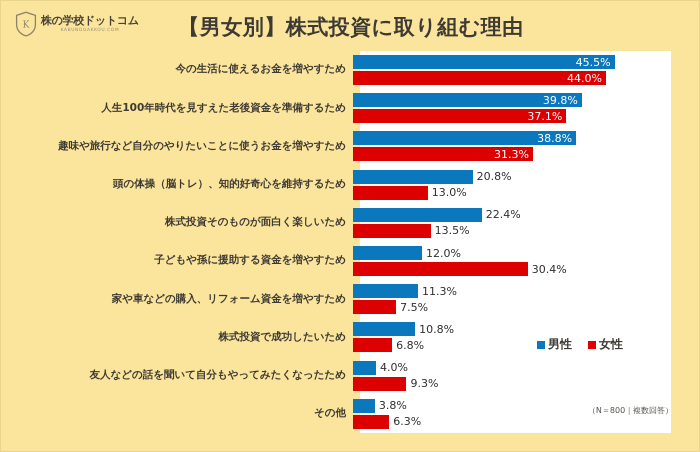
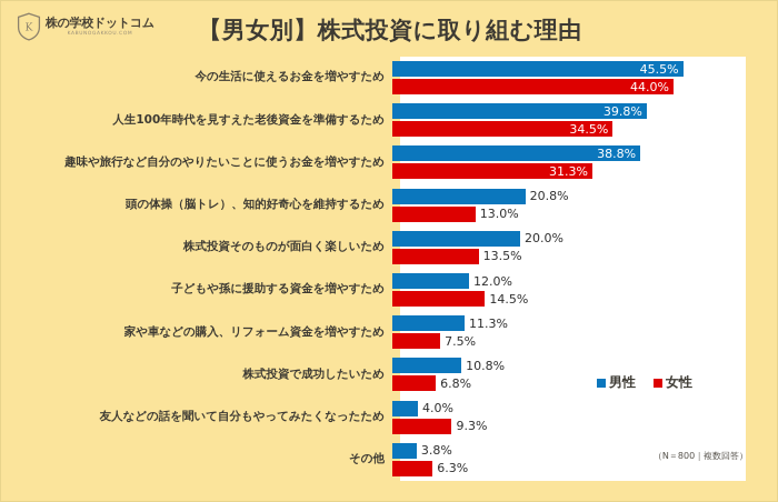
女性/人生100年時代を見すえた老後資金を準備するため: 37.1% -> 34.5%
男性/株式投資そのものが面白く楽しいため: 22.4% -> 20.0%
女性/子どもや孫に援助する資金を増やすため: 30.4% -> 14.5%
